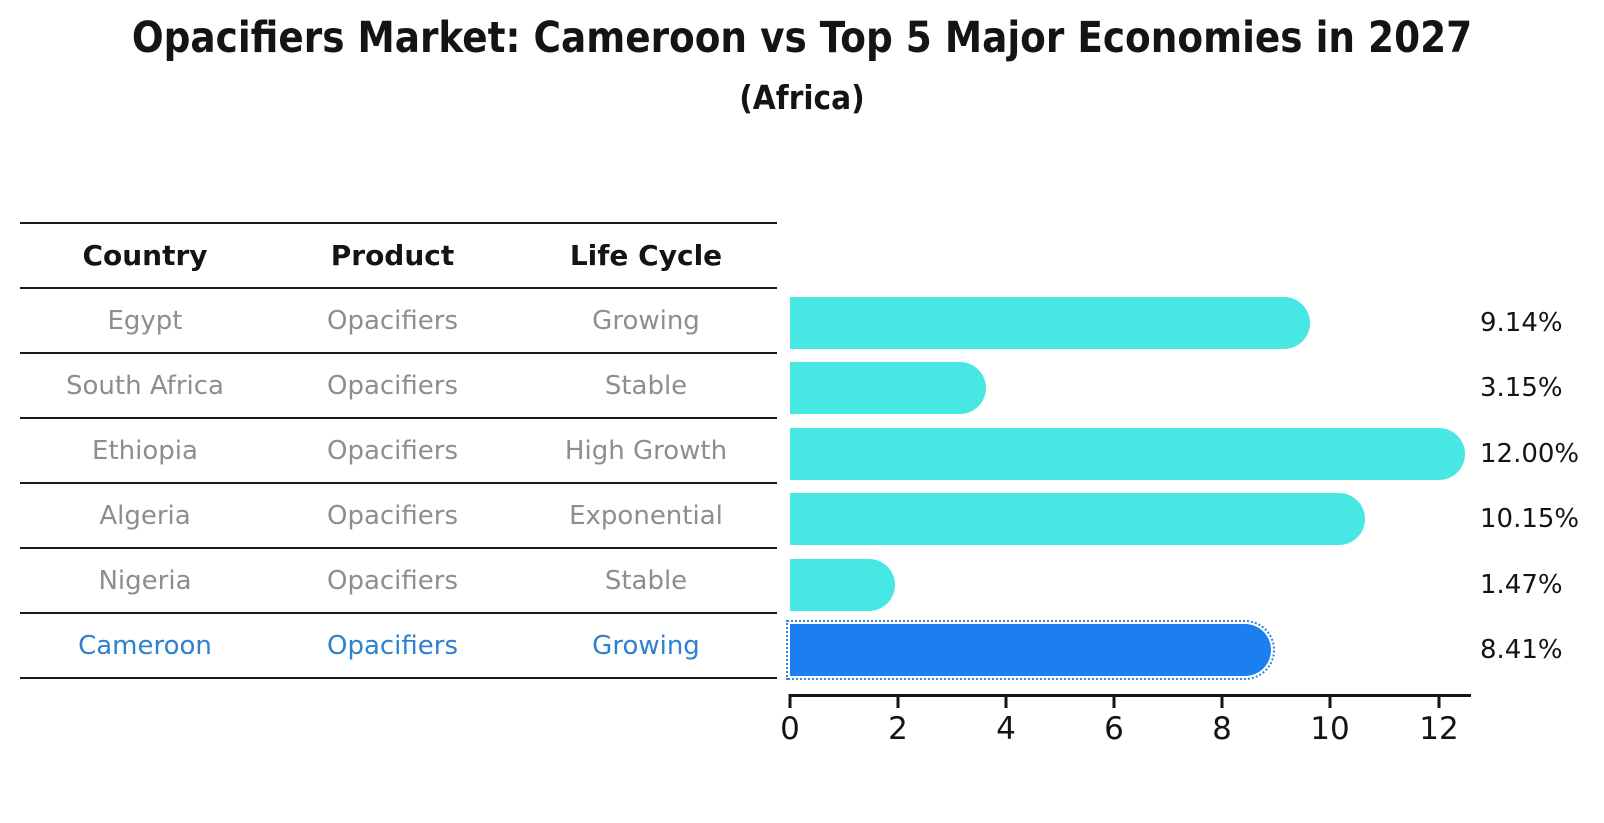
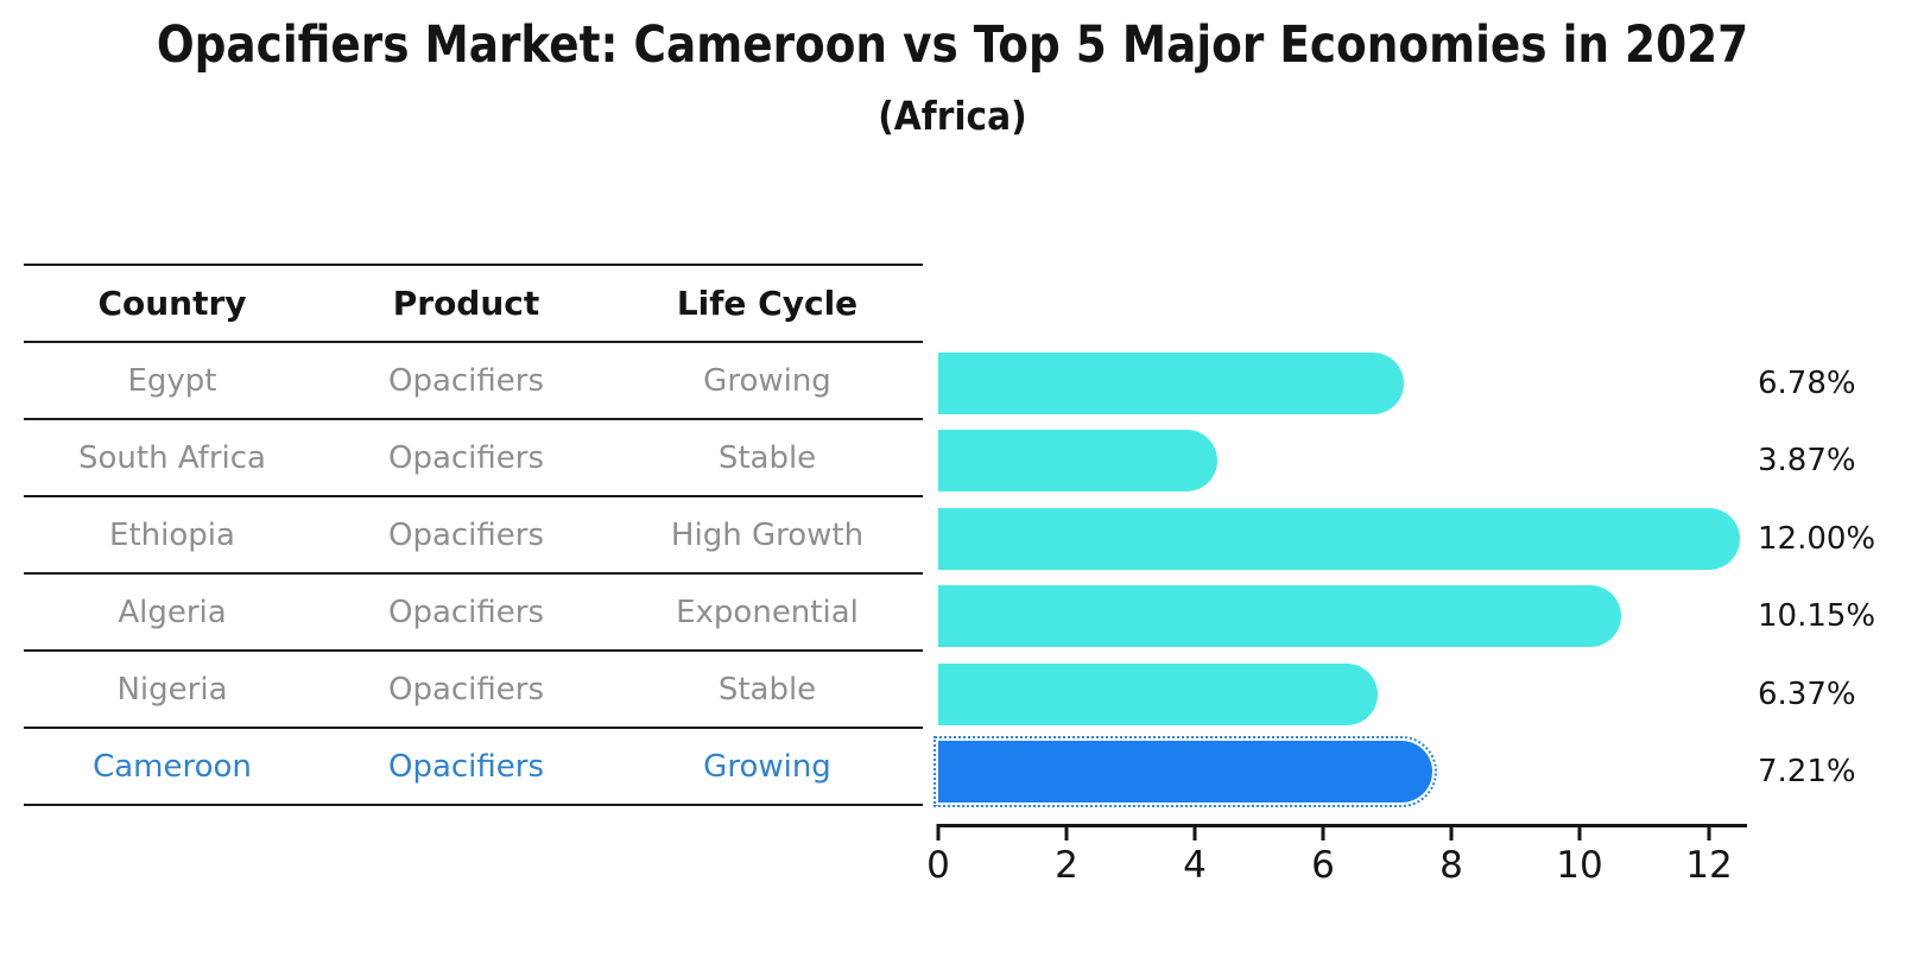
Egypt: 9.14% -> 6.78%
South Africa: 3.15% -> 3.87%
Nigeria: 1.47% -> 6.37%
Cameroon: 8.41% -> 7.21%
